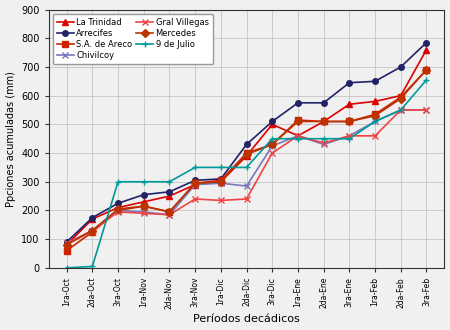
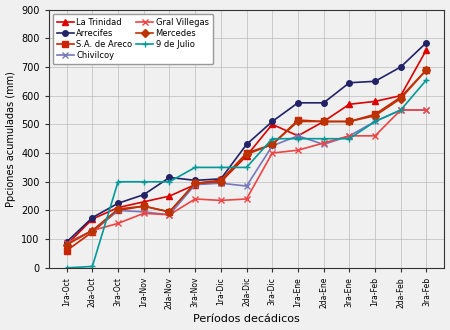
Gral Villegas/3ra-Oct: 195 -> 155
Arrecifes/2da-Nov: 265 -> 315
Gral Villegas/1ra-Ene: 460 -> 410
